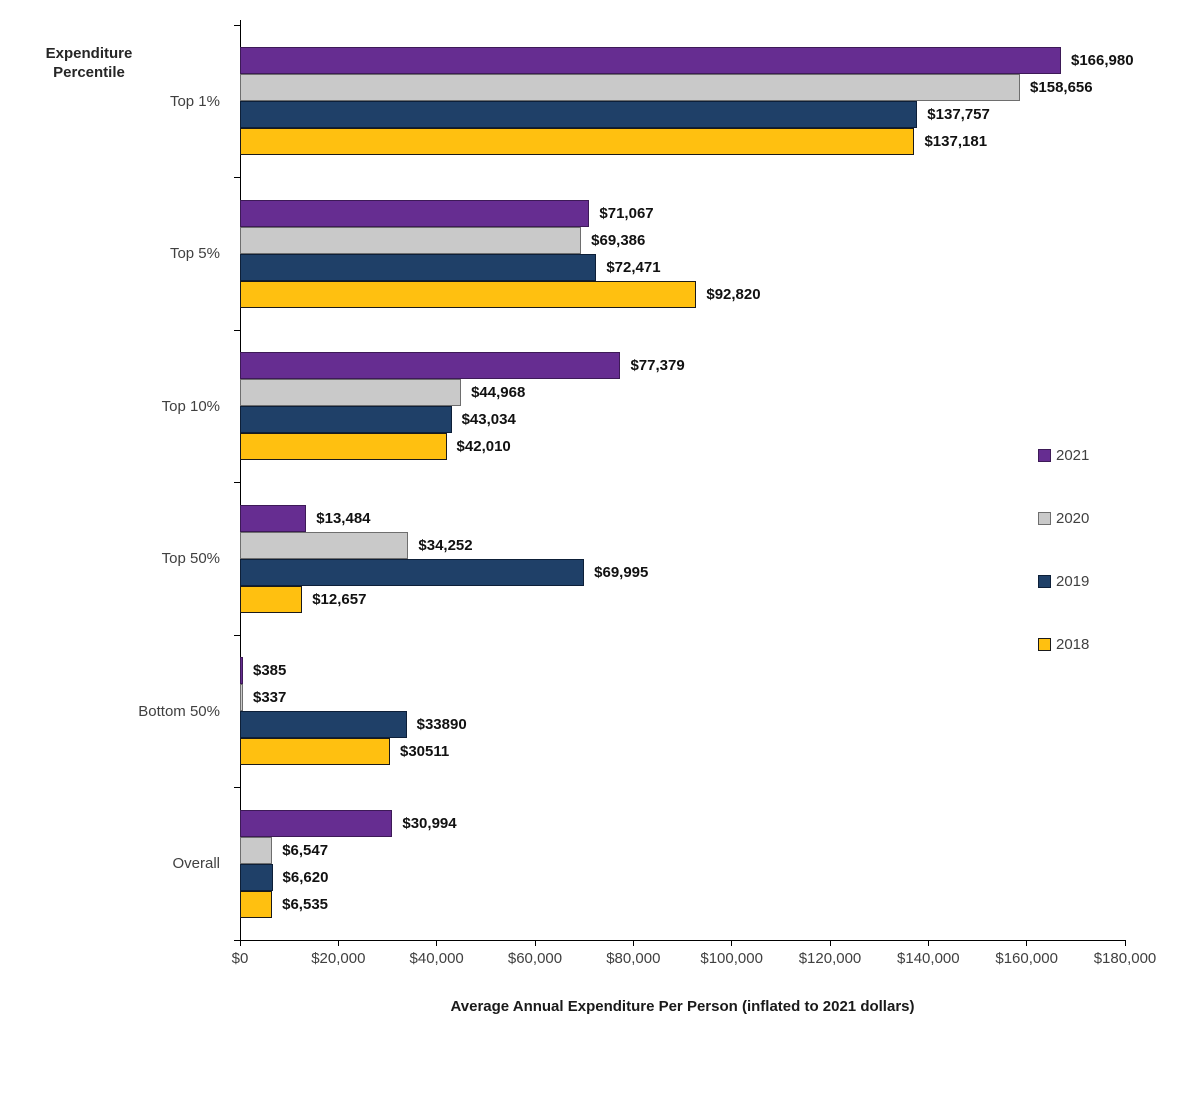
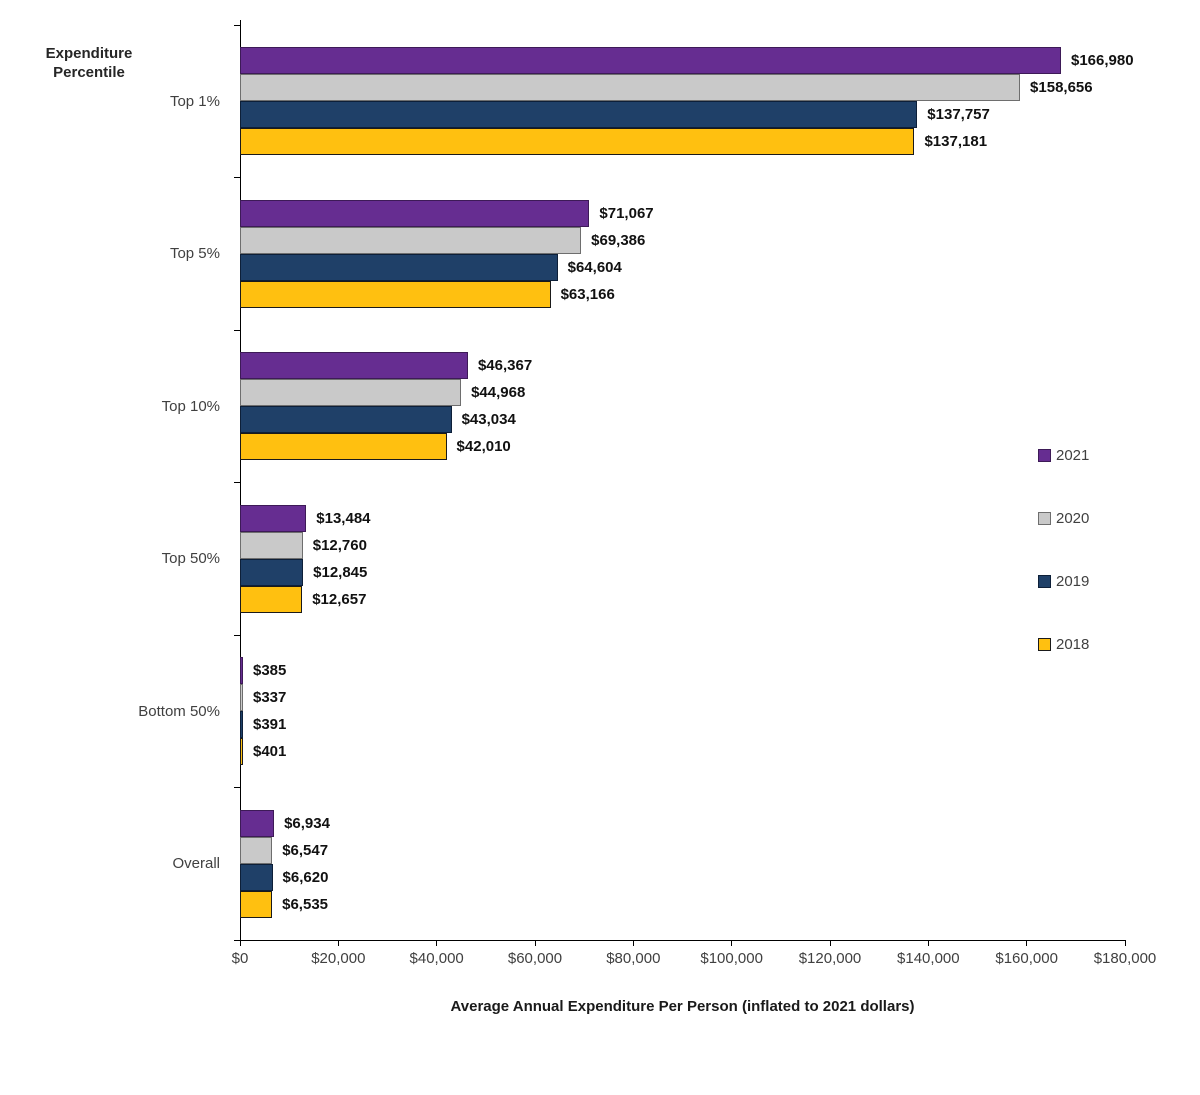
2019/Top 5%: $72,471 -> $64,604
2018/Top 5%: $92,820 -> $63,166
2021/Top 10%: $77,379 -> $46,367
2020/Top 50%: $34,252 -> $12,760
2019/Top 50%: $69,995 -> $12,845
2019/Bottom 50%: $33890 -> $391
2018/Bottom 50%: $30511 -> $401
2021/Overall: $30,994 -> $6,934
